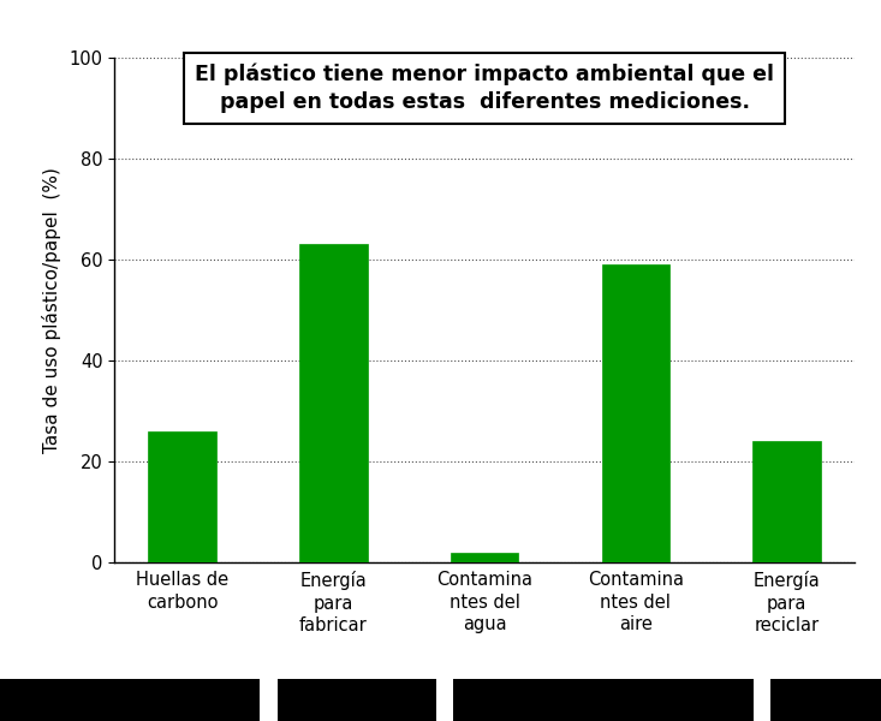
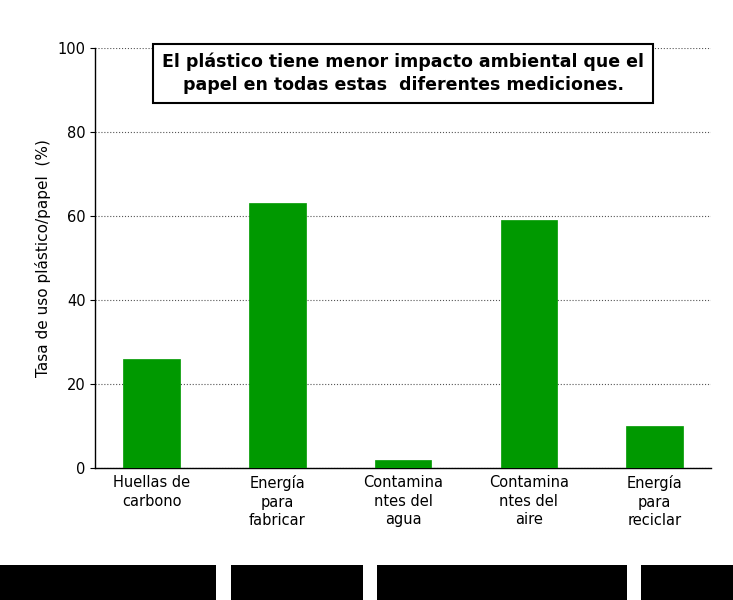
Energía para reciclar: 24 -> 10
